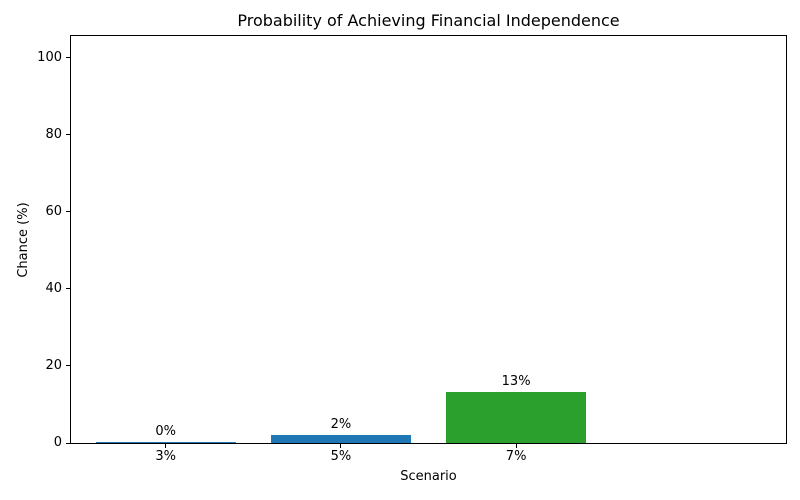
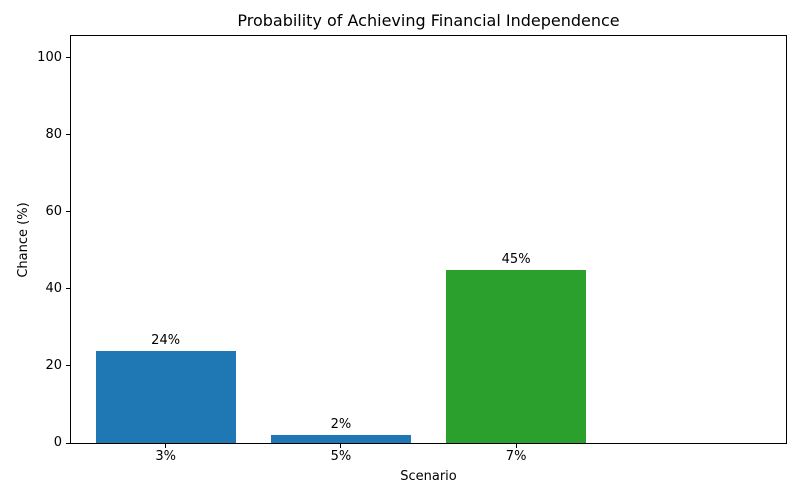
3%: 0% -> 24%
7%: 13% -> 45%
